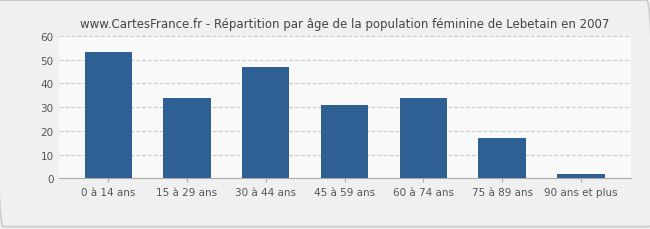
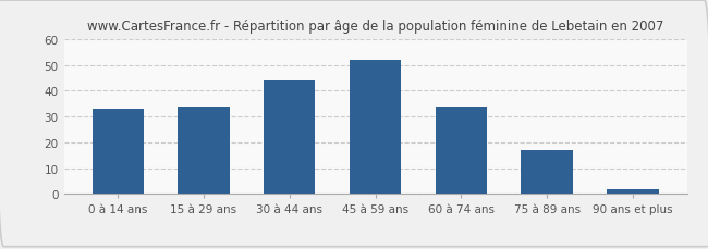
0 à 14 ans: 53 -> 33
30 à 44 ans: 47 -> 44
45 à 59 ans: 31 -> 52
